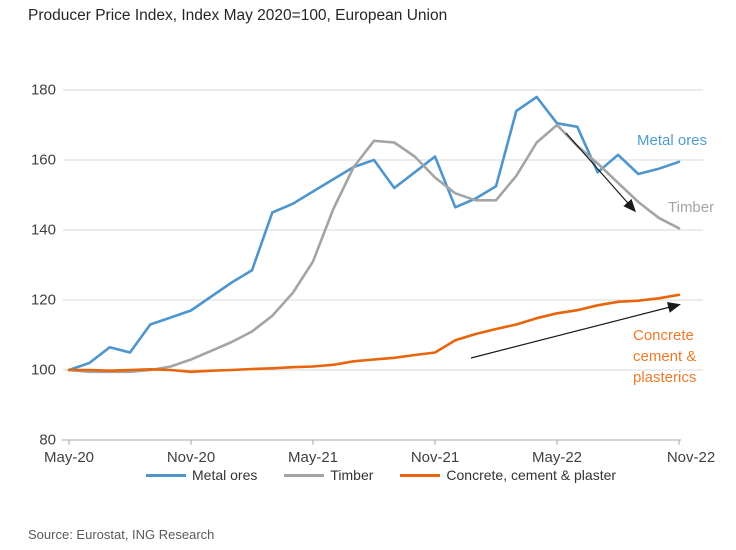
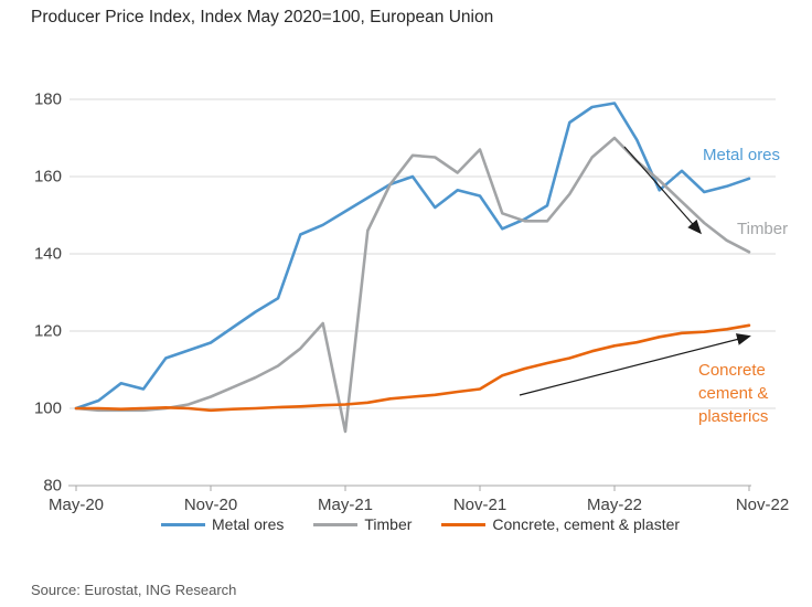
Timber/May-21: 131 -> 94
Metal ores/Nov-21: 161 -> 155
Timber/Nov-21: 155 -> 167
Metal ores/May-22: 170 -> 179
